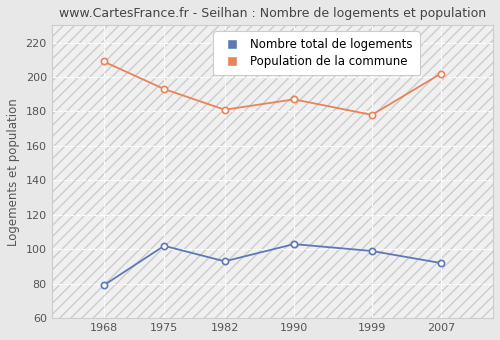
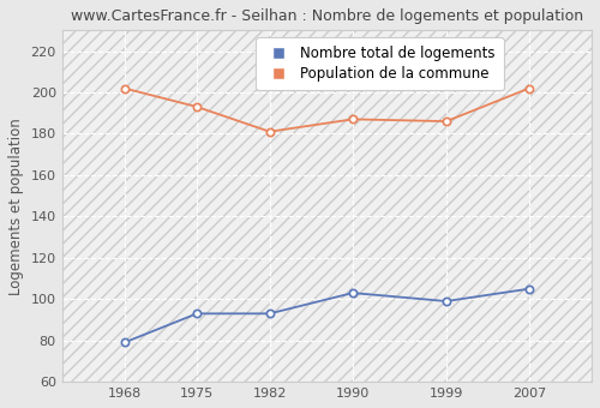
Population de la commune/1968: 209 -> 202
Nombre total de logements/1975: 102 -> 93
Population de la commune/1999: 178 -> 186
Nombre total de logements/2007: 92 -> 105
